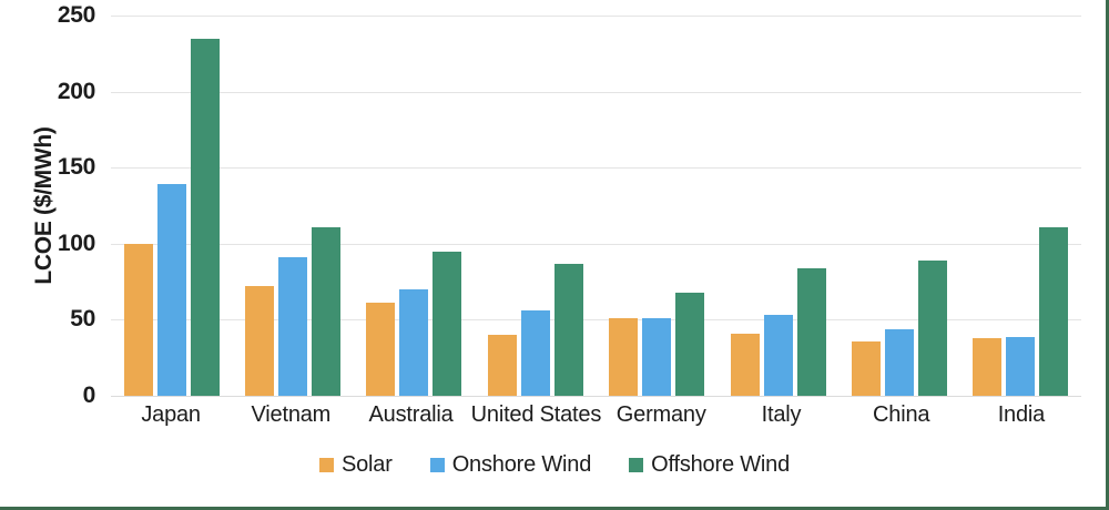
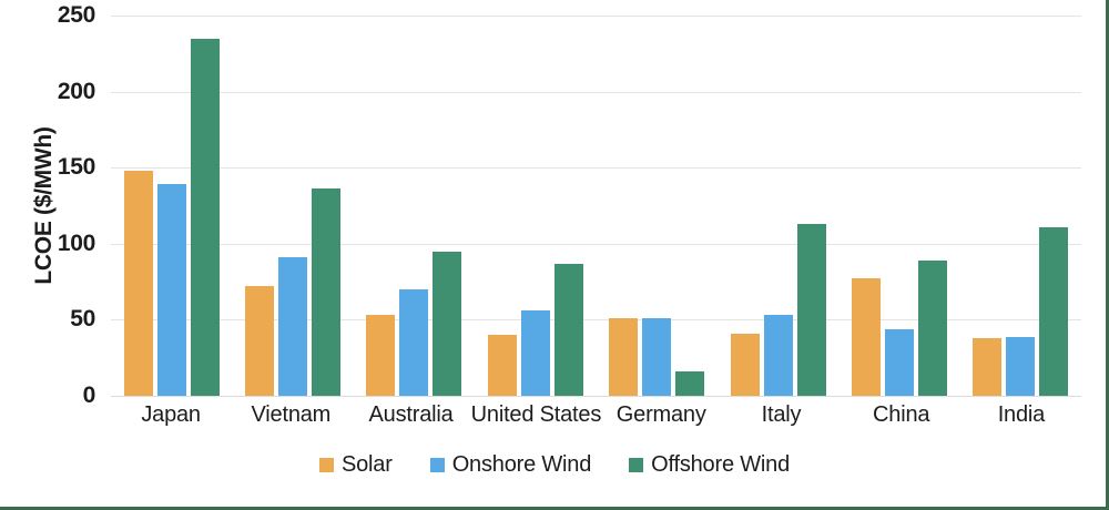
Solar/Japan: 100 -> 148
Offshore Wind/Vietnam: 111 -> 136
Solar/Australia: 61 -> 53
Offshore Wind/Germany: 68 -> 16
Offshore Wind/Italy: 84 -> 113
Solar/China: 36 -> 77
